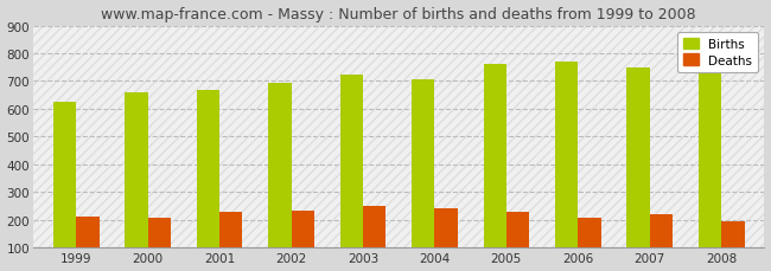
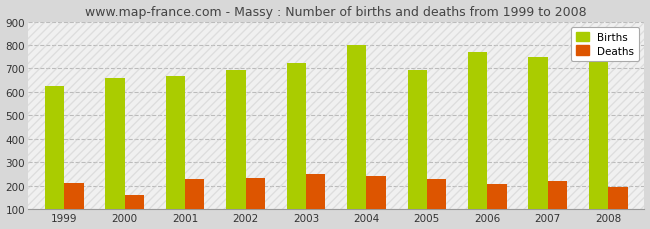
Deaths/2000: 207 -> 160
Births/2004: 708 -> 800
Births/2005: 760 -> 695
